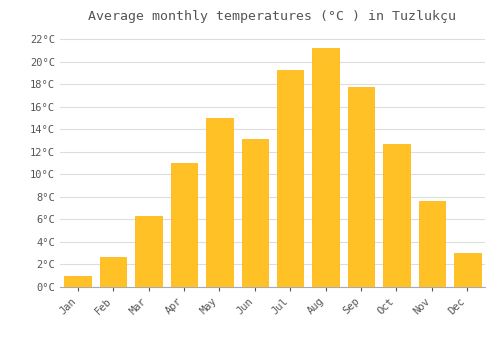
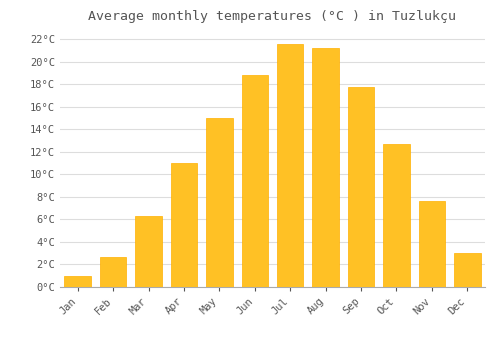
Jun: 13.1°C -> 18.8°C
Jul: 19.3°C -> 21.6°C
